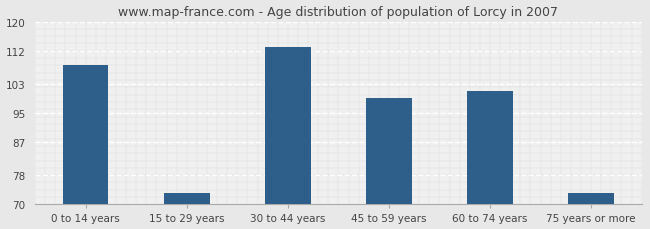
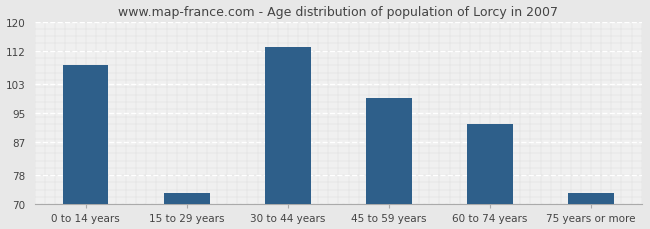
60 to 74 years: 101 -> 92
